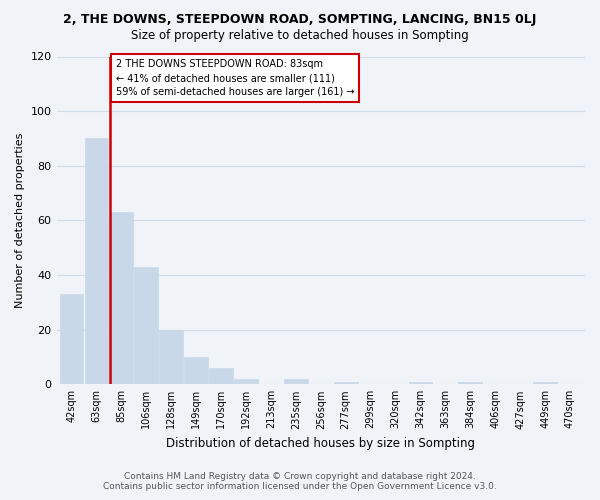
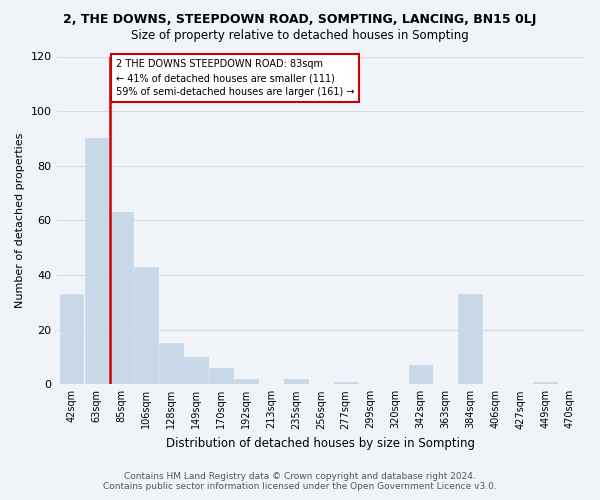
128sqm: 20 -> 15
342sqm: 1 -> 7
384sqm: 1 -> 33
